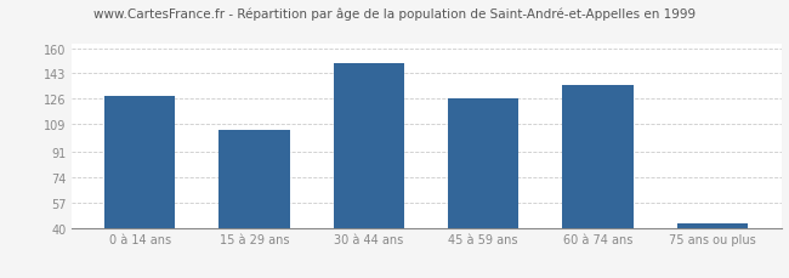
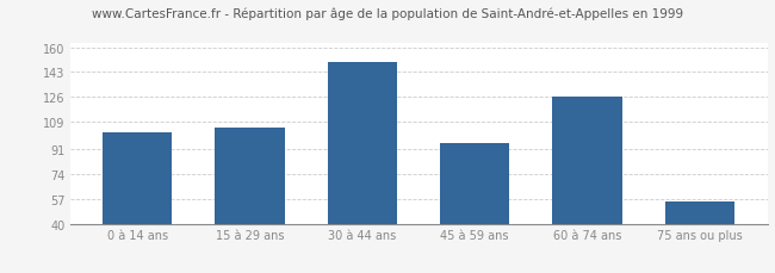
0 à 14 ans: 128 -> 102
45 à 59 ans: 126 -> 95
60 à 74 ans: 135 -> 126
75 ans ou plus: 43 -> 55
